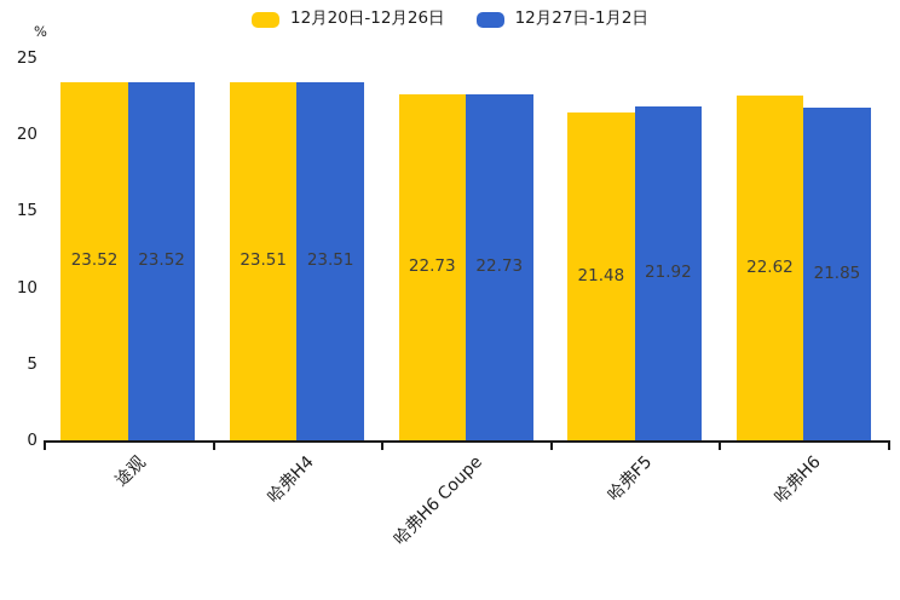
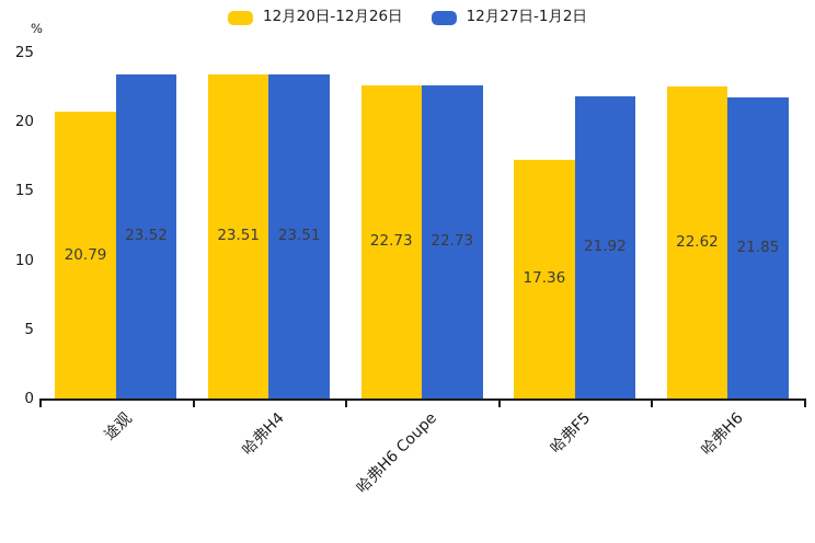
12月20日-12月26日/途观: 23.52 -> 20.79
12月20日-12月26日/哈弗F5: 21.48 -> 17.36
